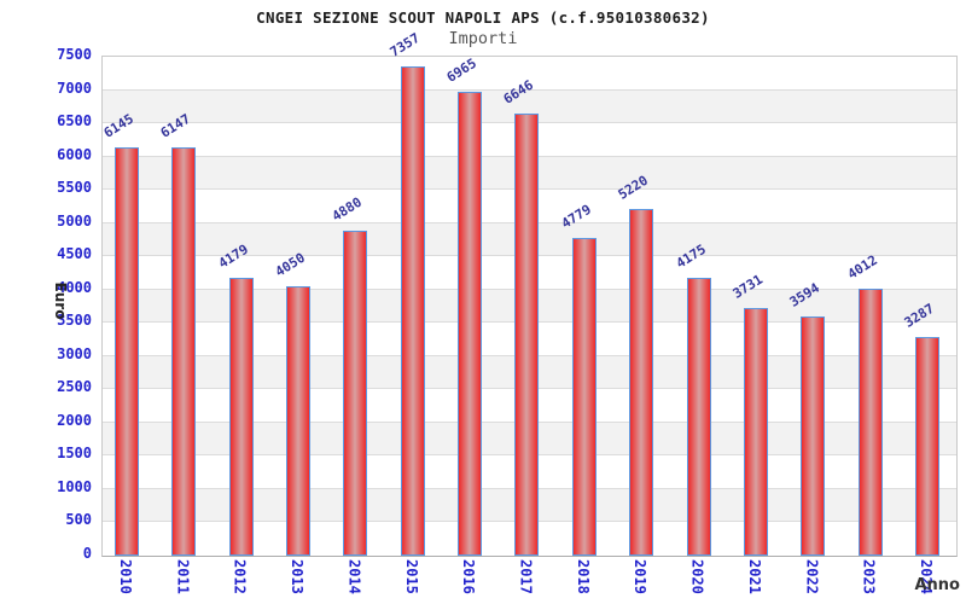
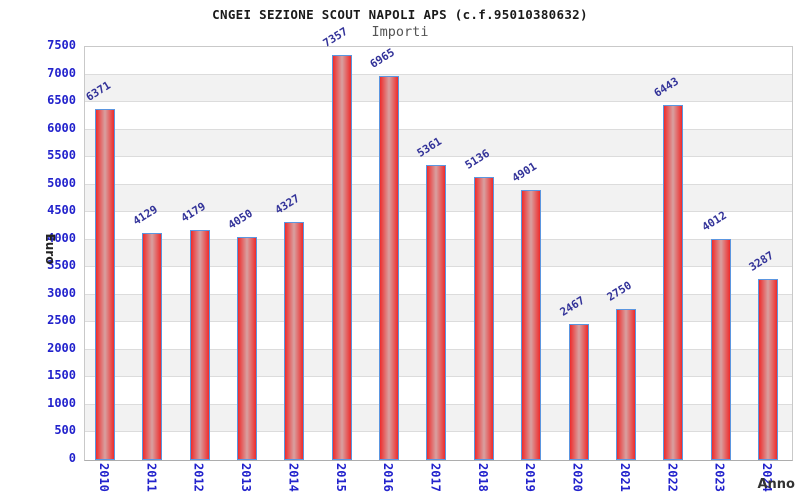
2010: 6145 -> 6371
2011: 6147 -> 4129
2014: 4880 -> 4327
2017: 6646 -> 5361
2018: 4779 -> 5136
2019: 5220 -> 4901
2020: 4175 -> 2467
2021: 3731 -> 2750
2022: 3594 -> 6443
